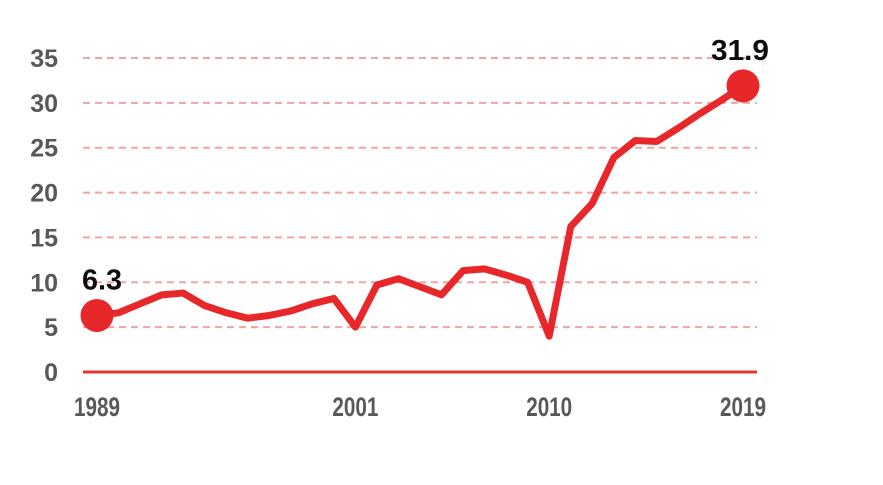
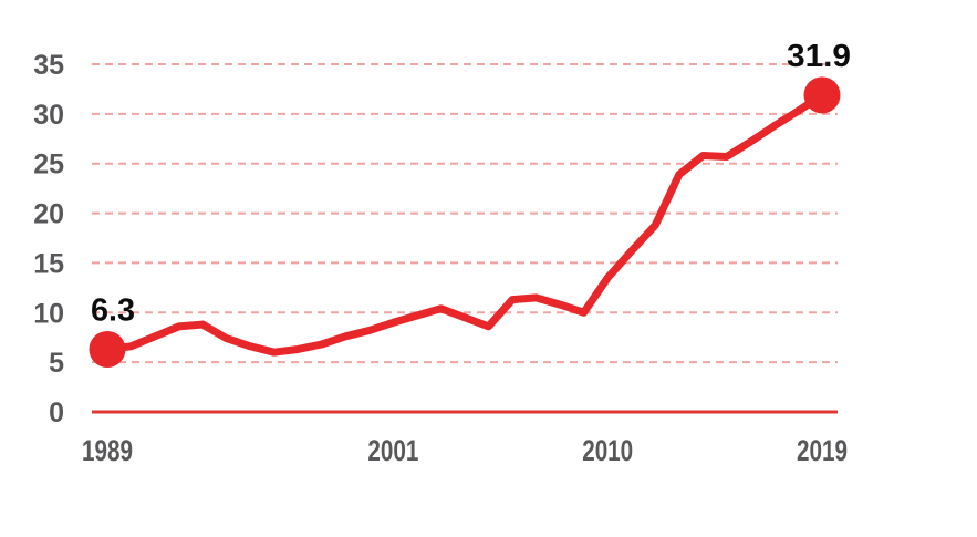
2001: 5 -> 9
2010: 4 -> 14
